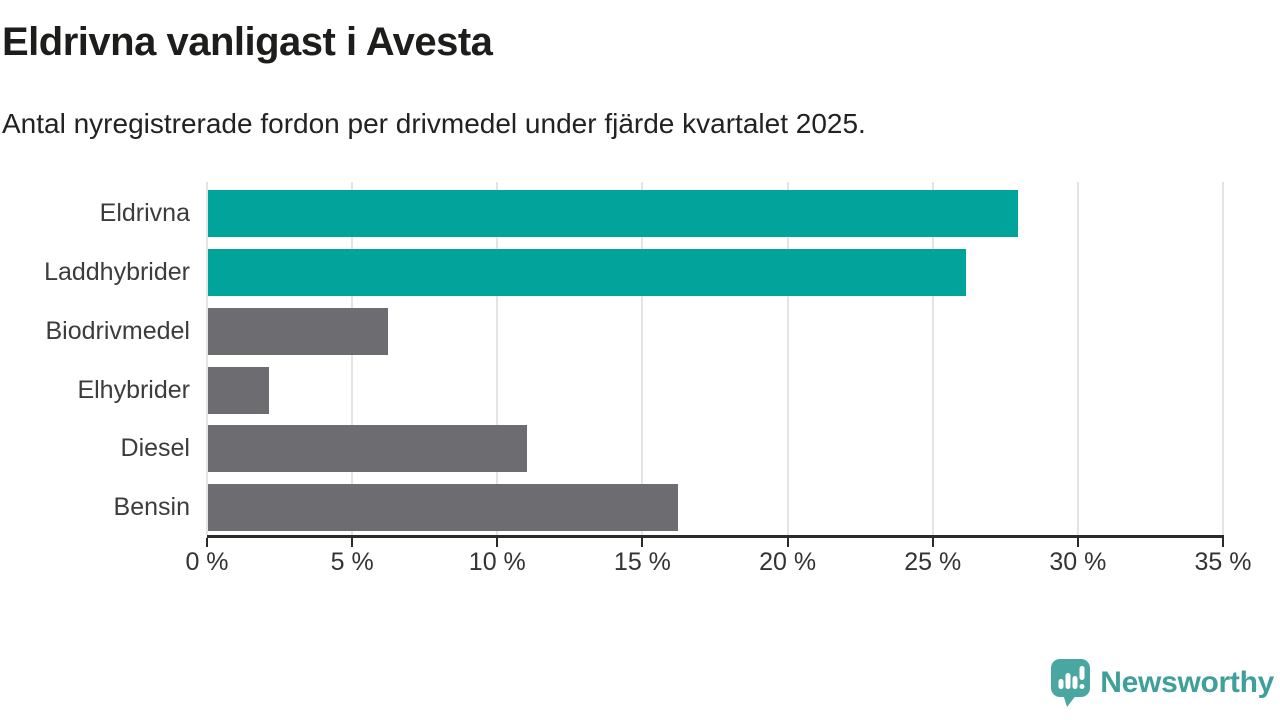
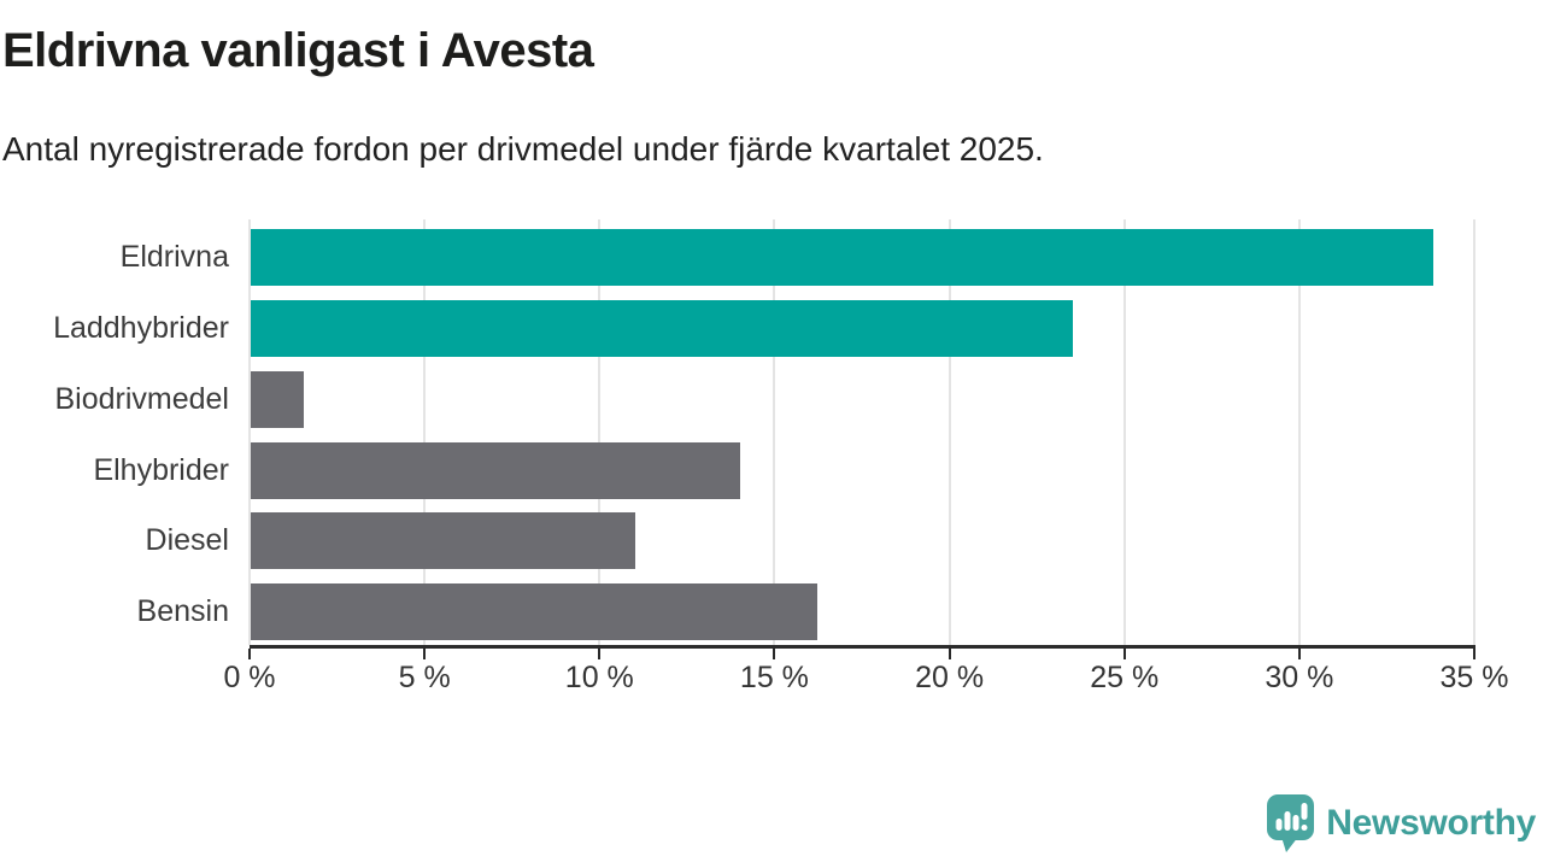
Eldrivna: 27.9% -> 33.8%
Laddhybrider: 26.1% -> 23.5%
Biodrivmedel: 6.2% -> 1.5%
Elhybrider: 2.1% -> 14.0%
